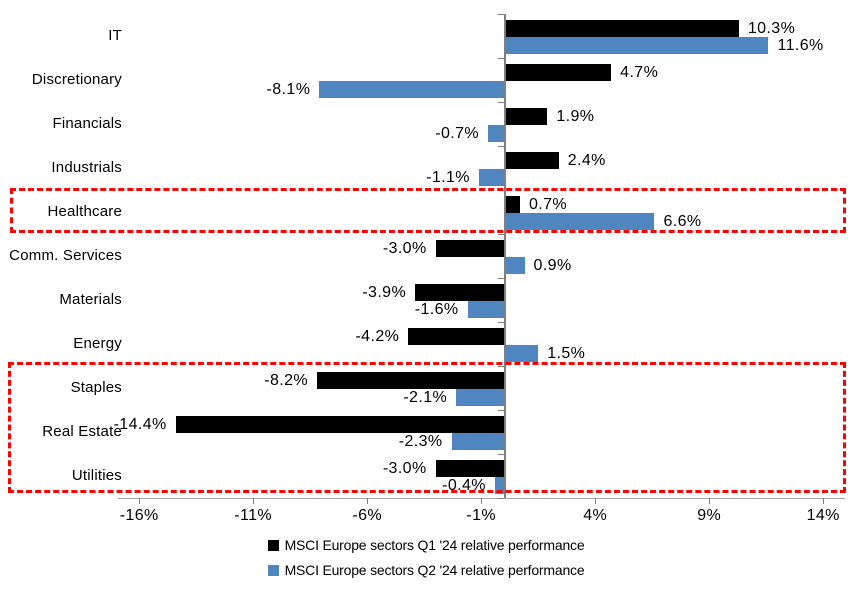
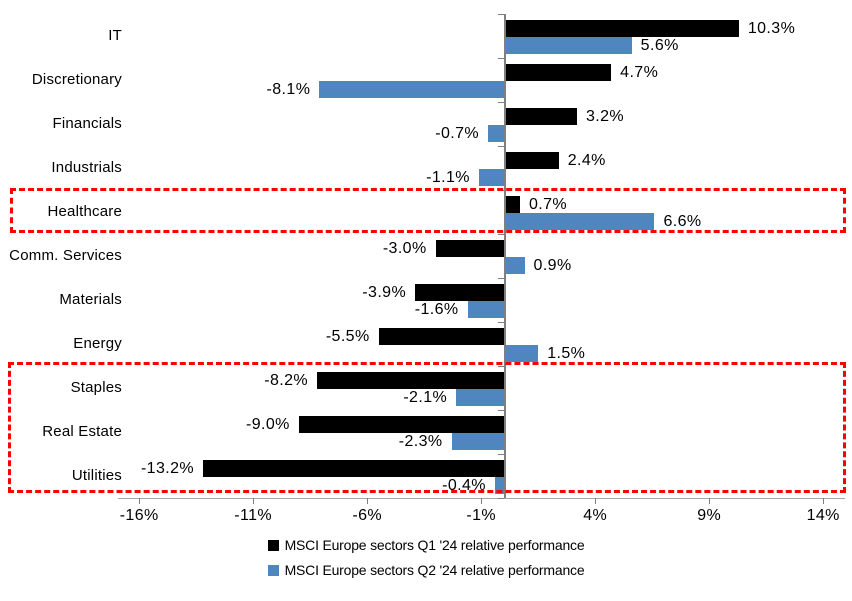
MSCI Europe sectors Q2 '24 relative performance/IT: 11.6% -> 5.6%
MSCI Europe sectors Q1 '24 relative performance/Financials: 1.9% -> 3.2%
MSCI Europe sectors Q1 '24 relative performance/Energy: -4.2% -> -5.5%
MSCI Europe sectors Q1 '24 relative performance/Real Estate: -14.4% -> -9.0%
MSCI Europe sectors Q1 '24 relative performance/Utilities: -3.0% -> -13.2%
